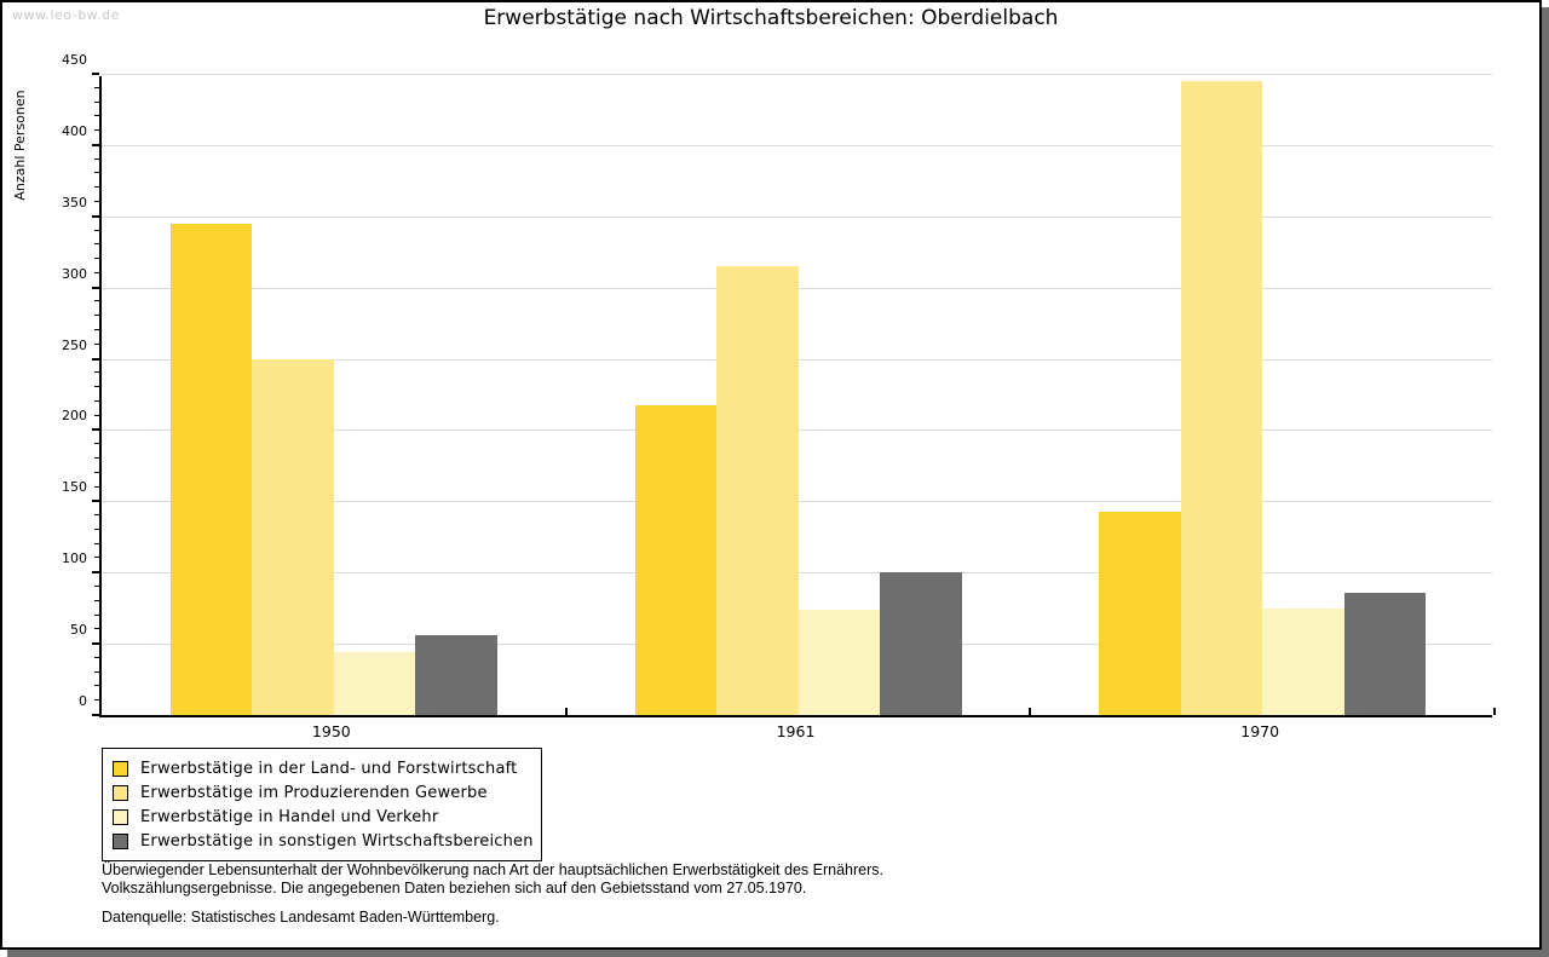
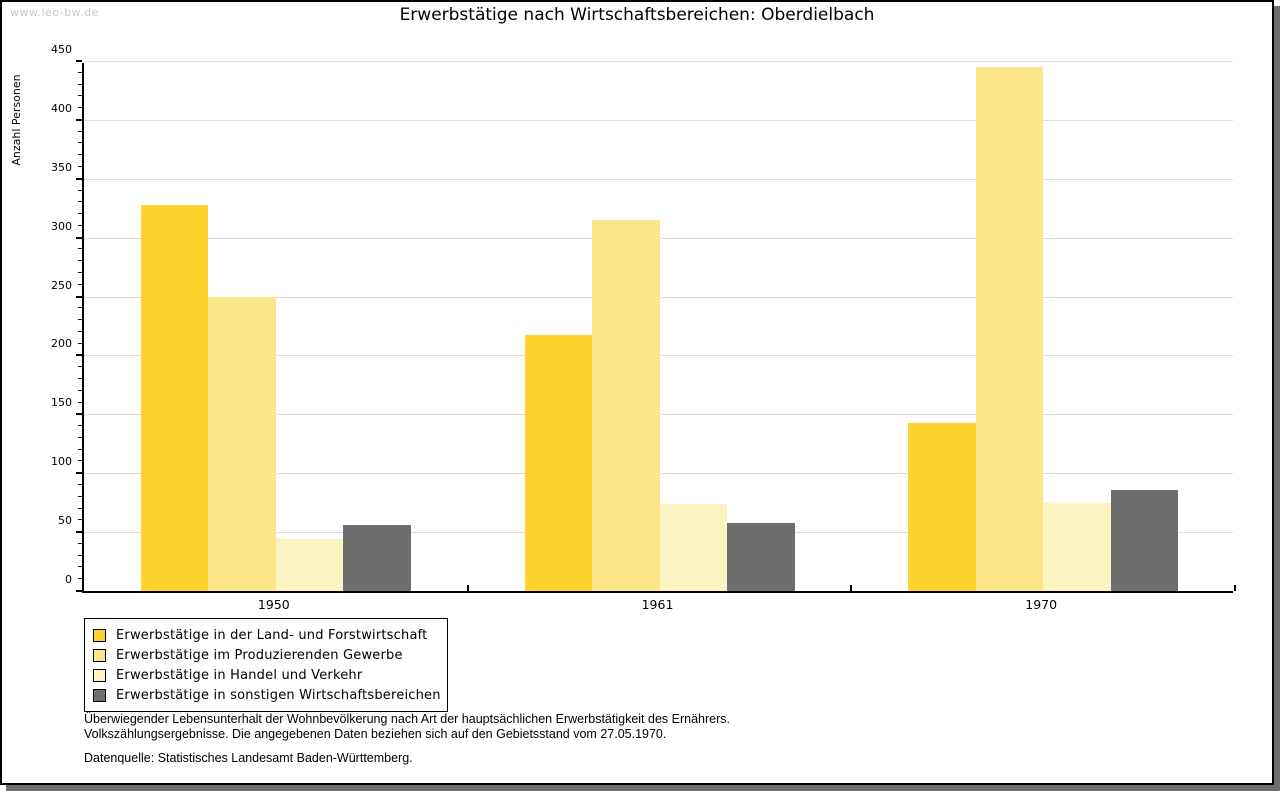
Erwerbstätige in der Land- und Forstwirtschaft/1950: 345 -> 328
Erwerbstätige in sonstigen Wirtschaftsbereichen/1961: 100 -> 58
